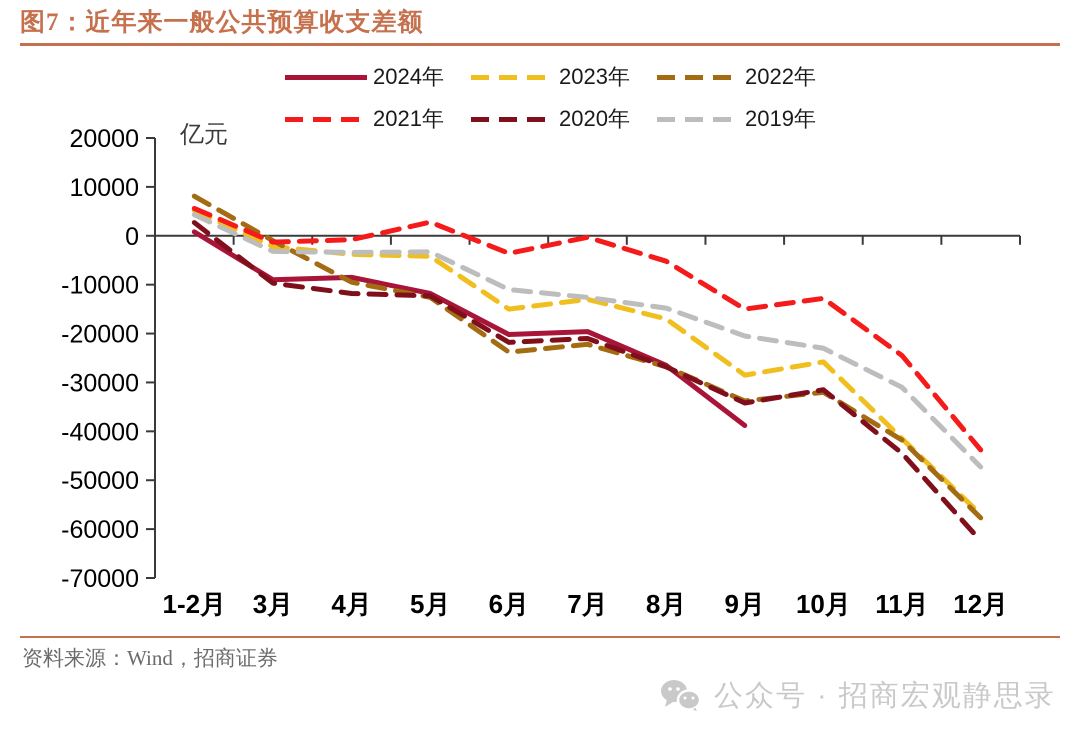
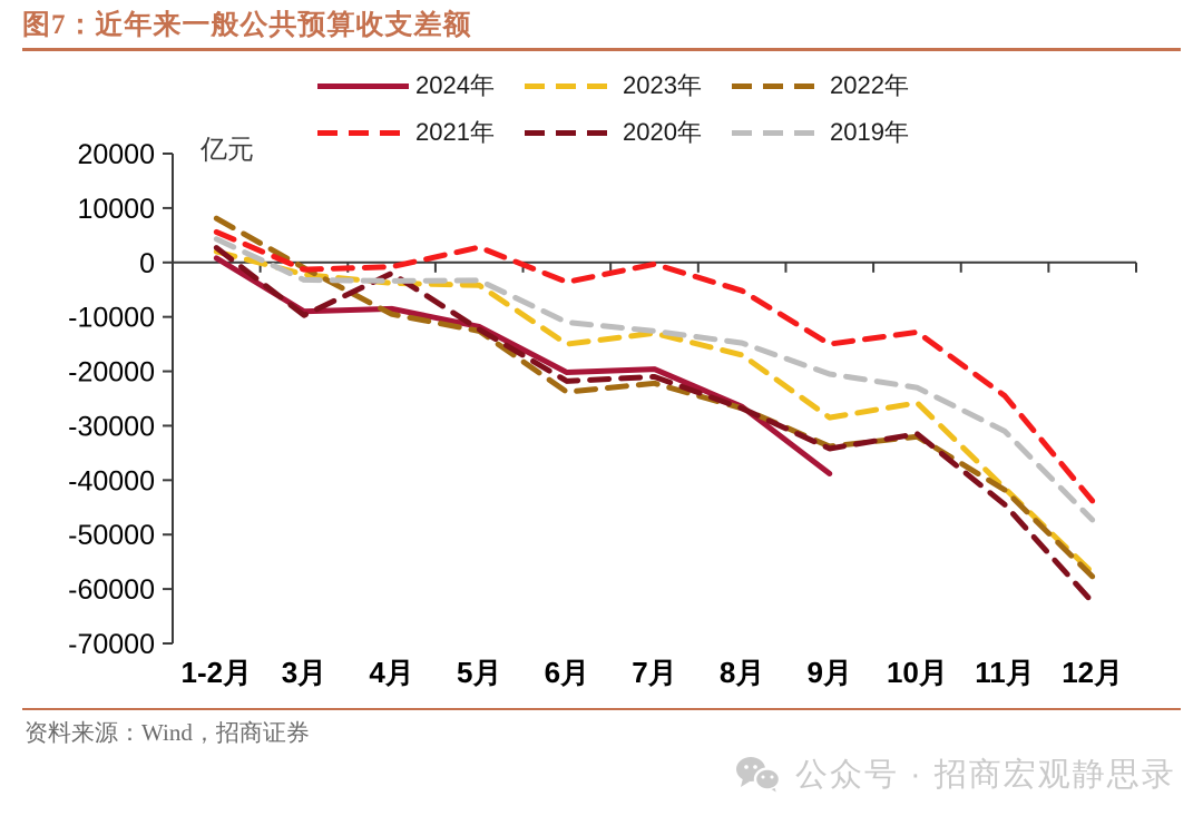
2023年/1-2月: 5000 -> 2000
2020年/4月: -12000 -> -2000
